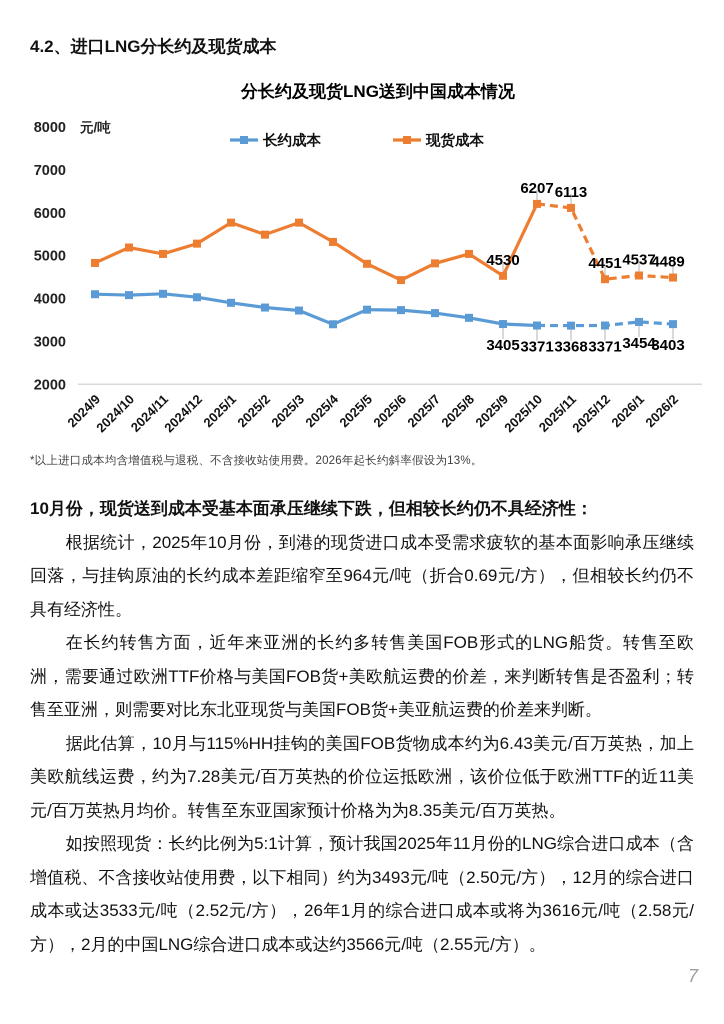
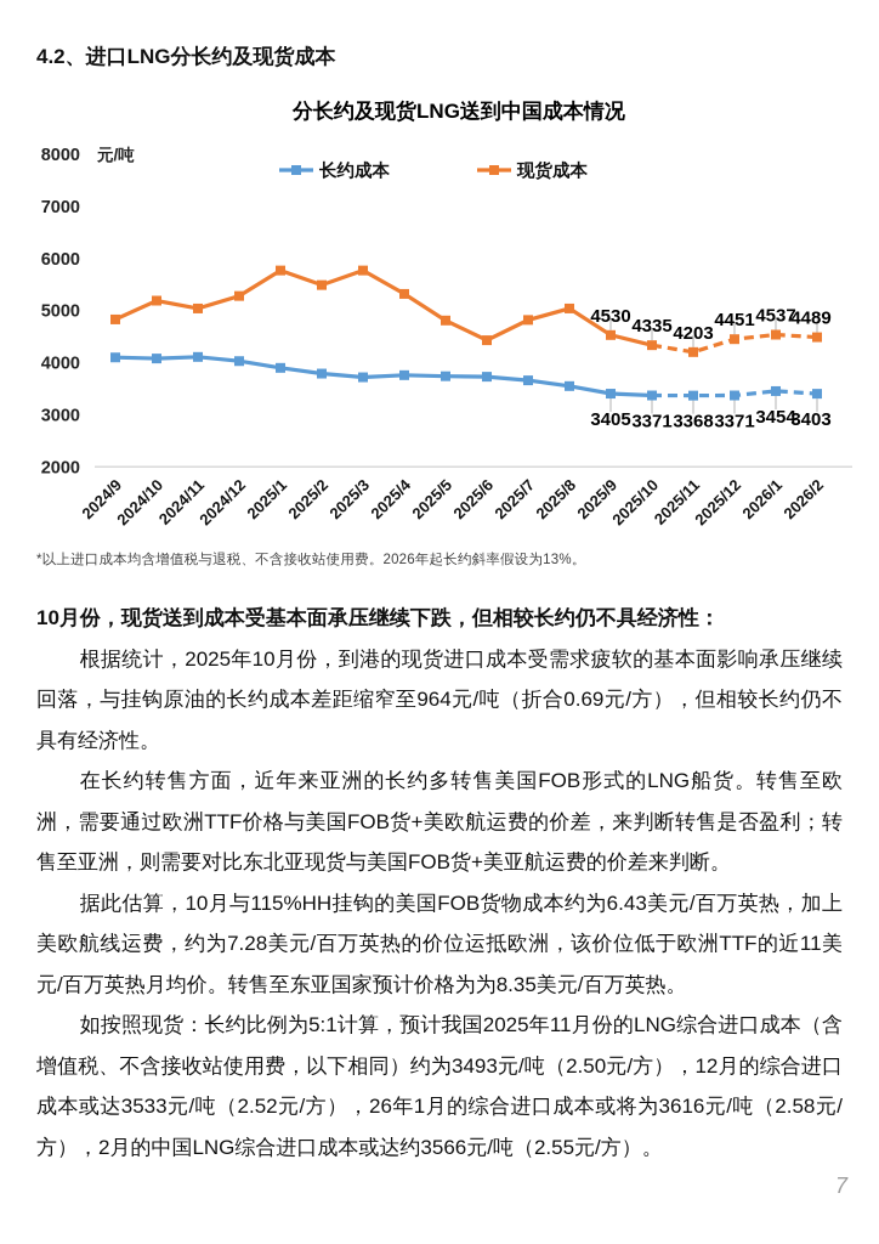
长约成本/2025/4: 3400 -> 3800
现货成本/2025/10: 6207 -> 4335
现货成本/2025/11: 6113 -> 4203
